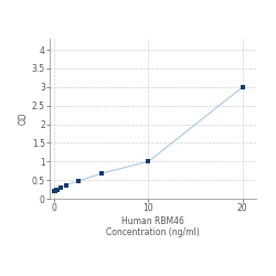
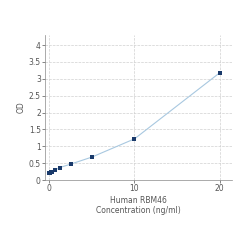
10: 1.00 -> 1.22
20: 3.00 -> 3.18
